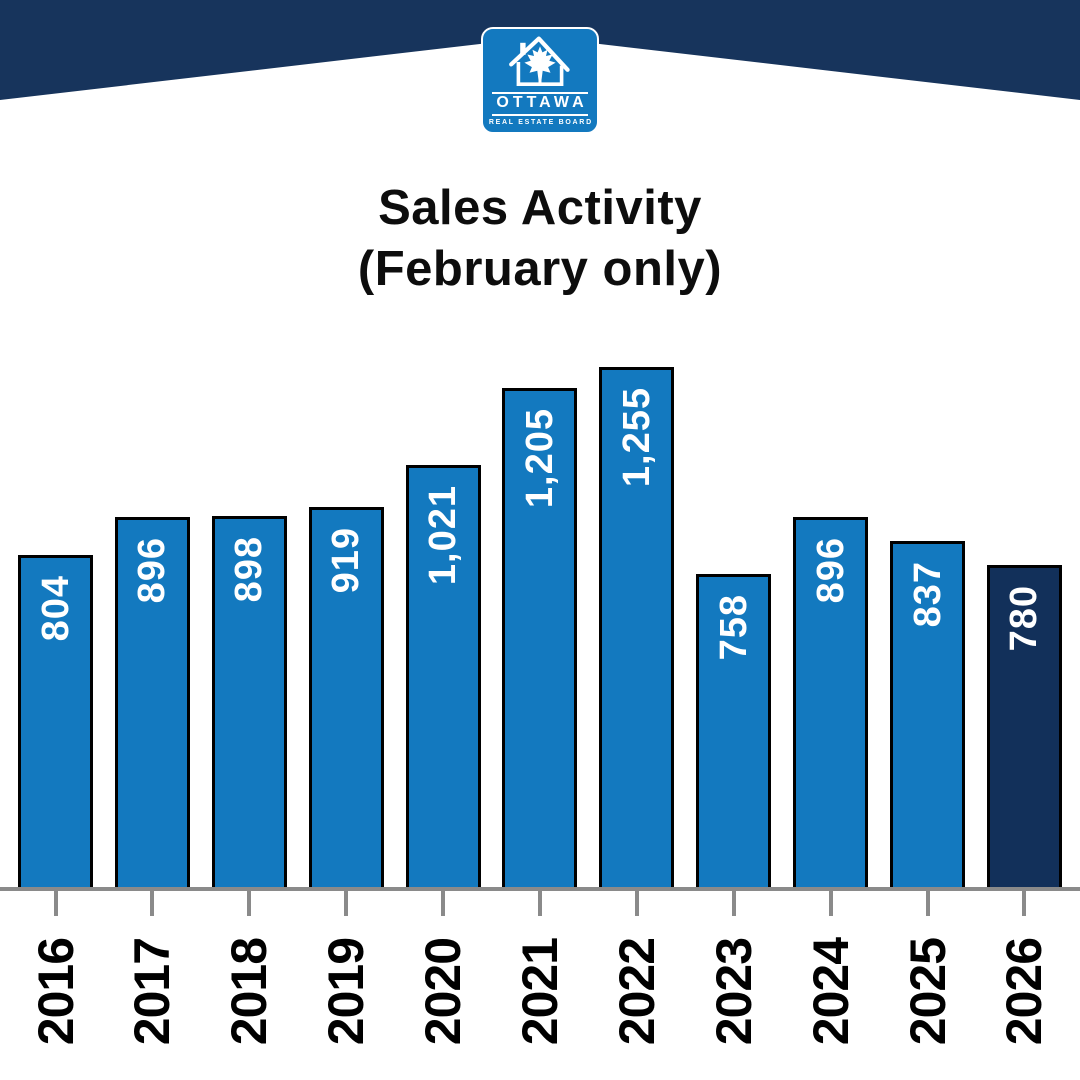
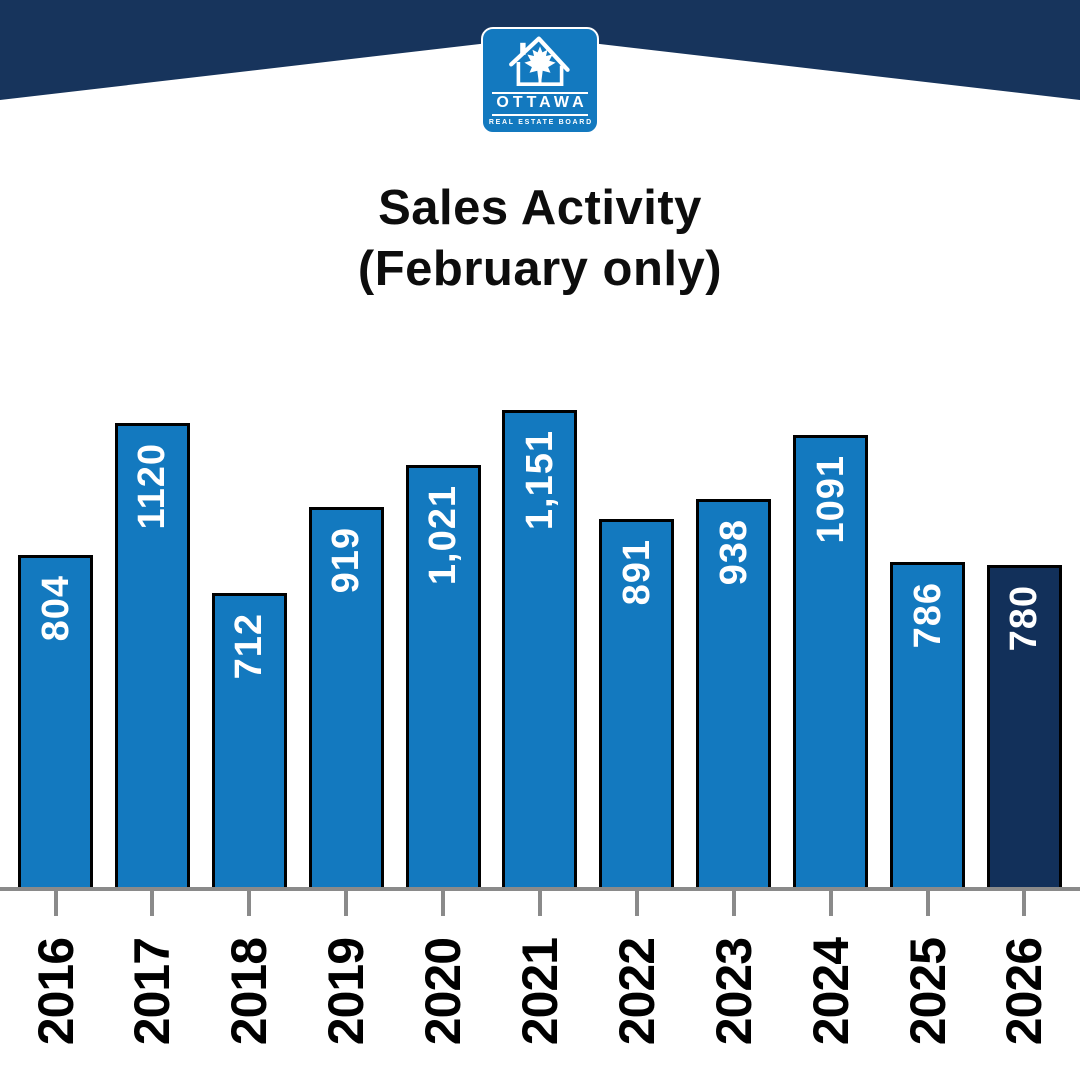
2017: 896 -> 1120
2018: 898 -> 712
2021: 1,205 -> 1,151
2022: 1,255 -> 891
2023: 758 -> 938
2024: 896 -> 1091
2025: 837 -> 786
